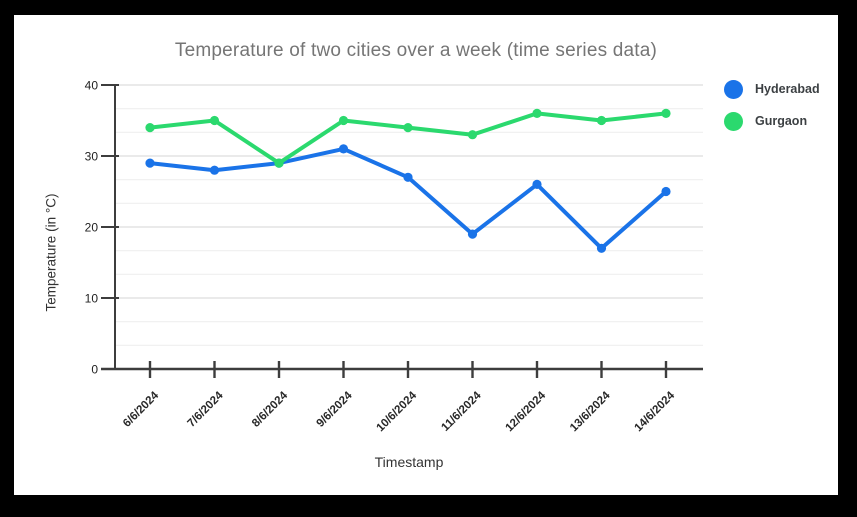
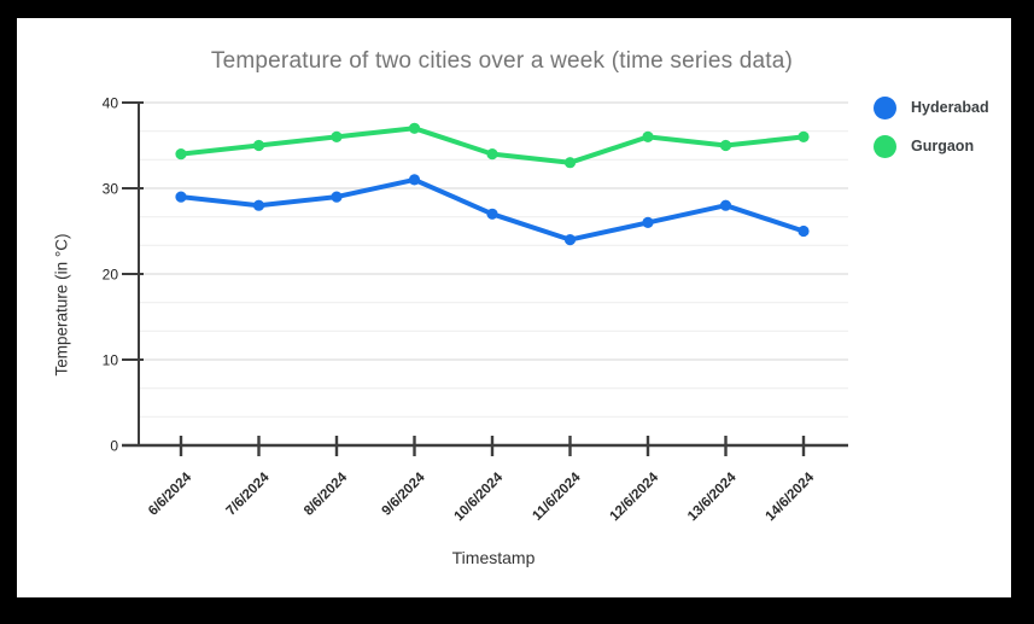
Gurgaon/8/6/2024: 29 -> 36
Gurgaon/9/6/2024: 35 -> 37
Hyderabad/11/6/2024: 19 -> 24
Hyderabad/13/6/2024: 17 -> 28
